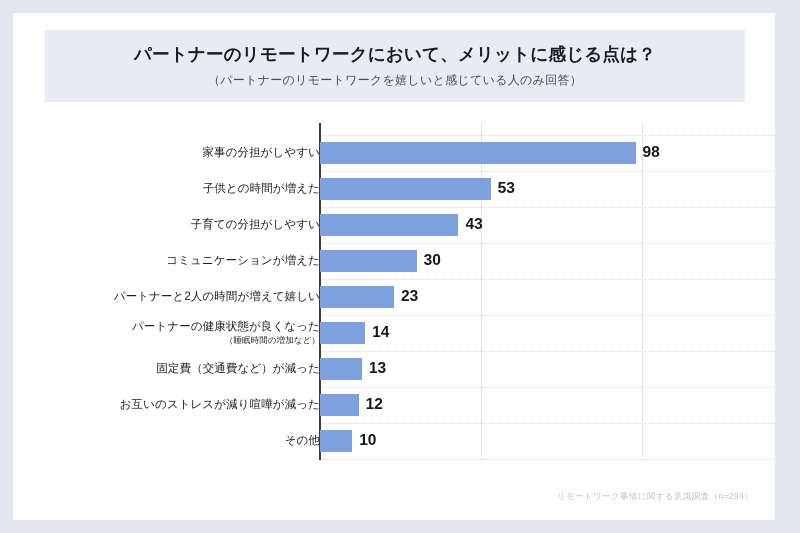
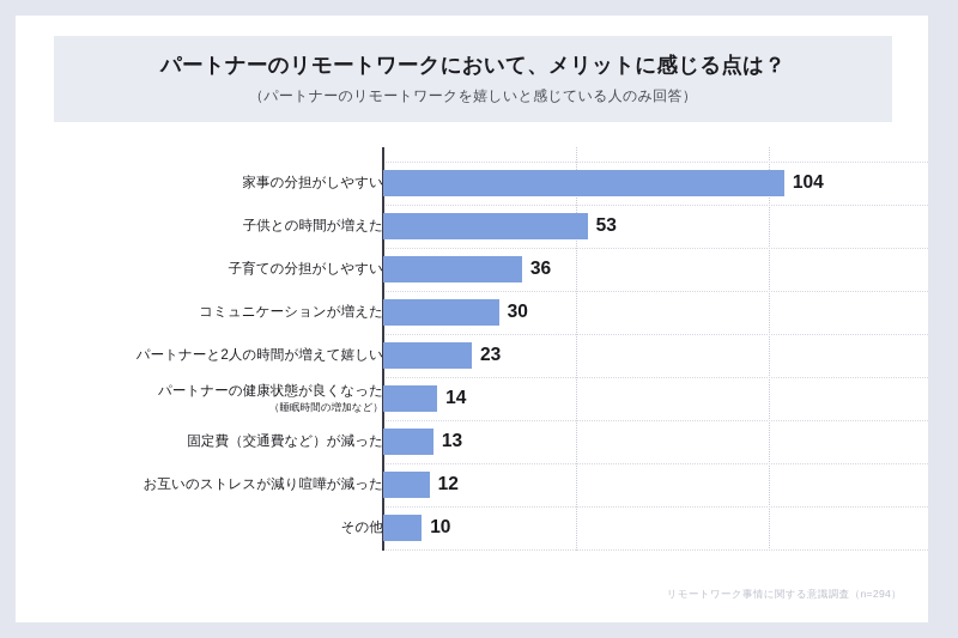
家事の分担がしやすい: 98 -> 104
子育ての分担がしやすい: 43 -> 36
